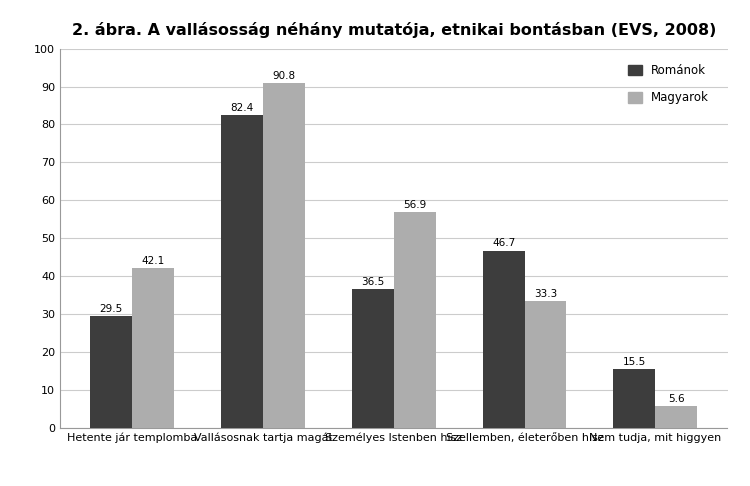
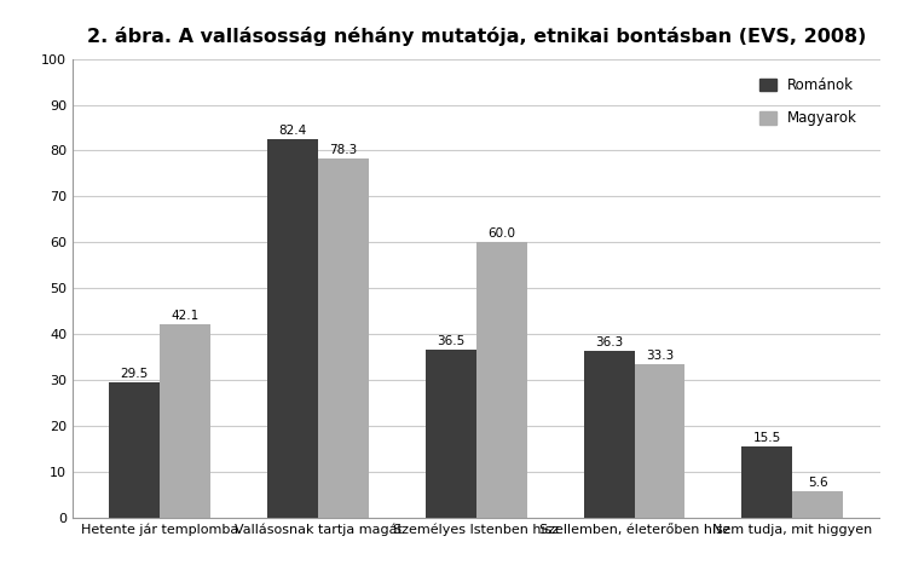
Magyarok/Vallásosnak tartja magát: 90.8 -> 78.3
Magyarok/Személyes Istenben hisz: 56.9 -> 60.0
Románok/Szellemben, életerőben hisz: 46.7 -> 36.3
